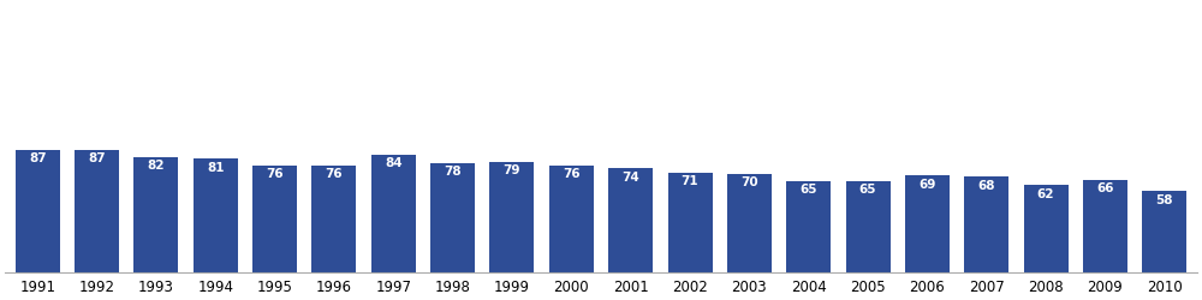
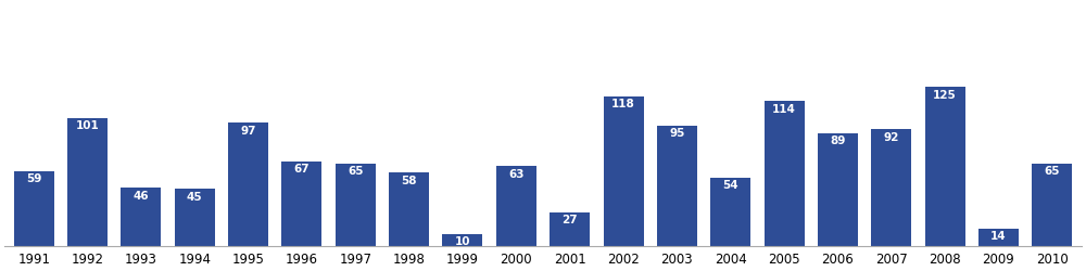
1991: 87 -> 59
1992: 87 -> 101
1993: 82 -> 46
1994: 81 -> 45
1995: 76 -> 97
1996: 76 -> 67
1997: 84 -> 65
1998: 78 -> 58
1999: 79 -> 10
2000: 76 -> 63
2001: 74 -> 27
2002: 71 -> 118
2003: 70 -> 95
2004: 65 -> 54
2005: 65 -> 114
2006: 69 -> 89
2007: 68 -> 92
2008: 62 -> 125
2009: 66 -> 14
2010: 58 -> 65
